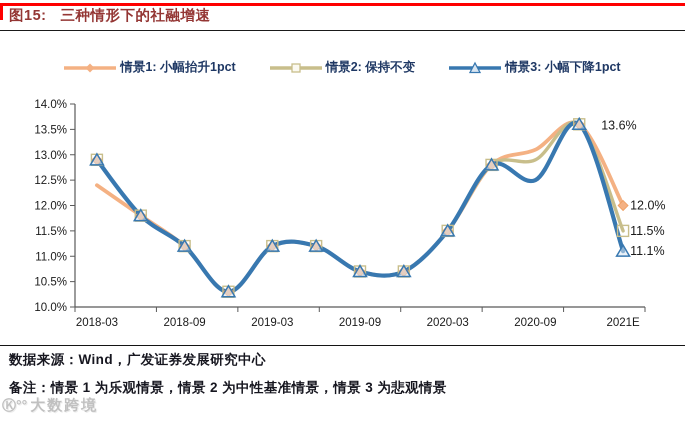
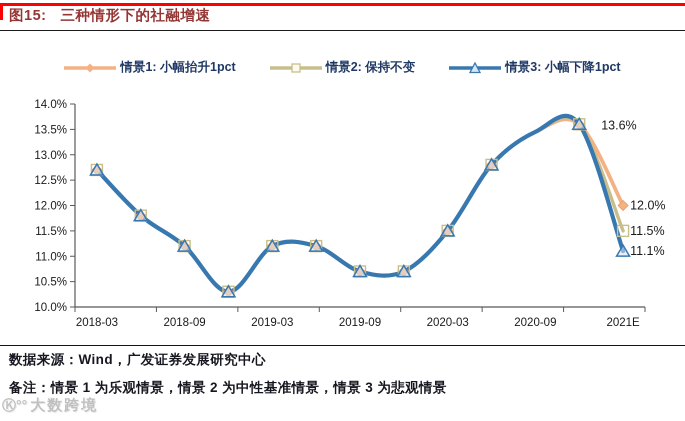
情景1: 小幅抬升1pct/2018-03: 12.4% -> 12.7%
情景2: 保持不变/2018-03: 12.9% -> 12.7%
情景3: 小幅下降1pct/2018-03: 12.9% -> 12.7%
情景1: 小幅抬升1pct/2020-09: 13.1% -> 13.4%
情景2: 保持不变/2020-09: 12.9% -> 13.4%
情景3: 小幅下降1pct/2020-09: 12.5% -> 13.4%
